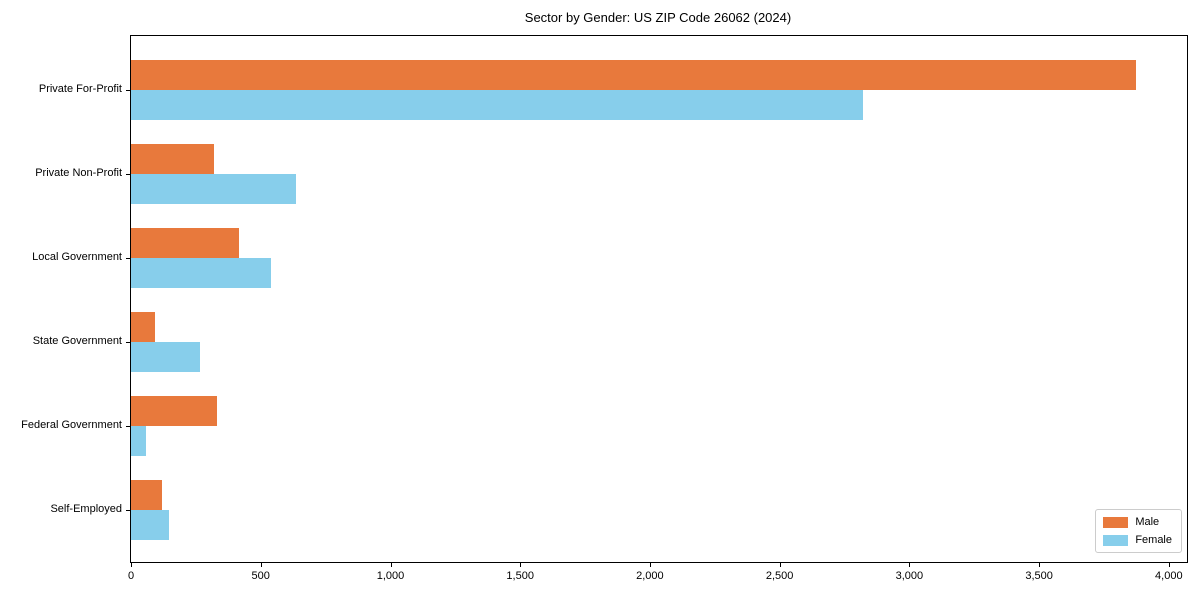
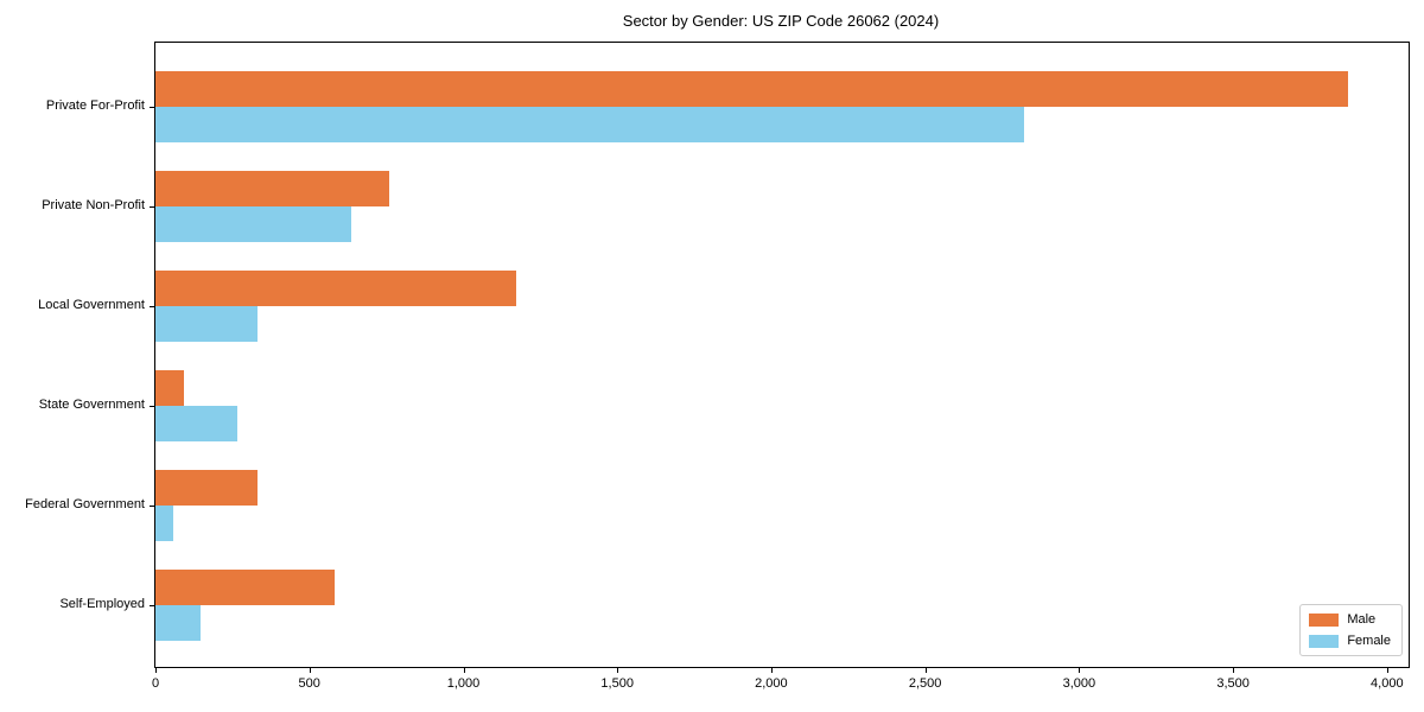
Male/Private Non-Profit: 320 -> 760
Male/Local Government: 420 -> 1170
Female/Local Government: 540 -> 330
Male/Self-Employed: 120 -> 580
